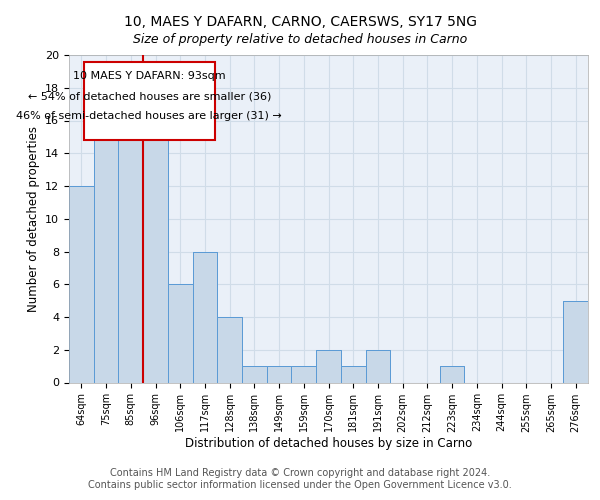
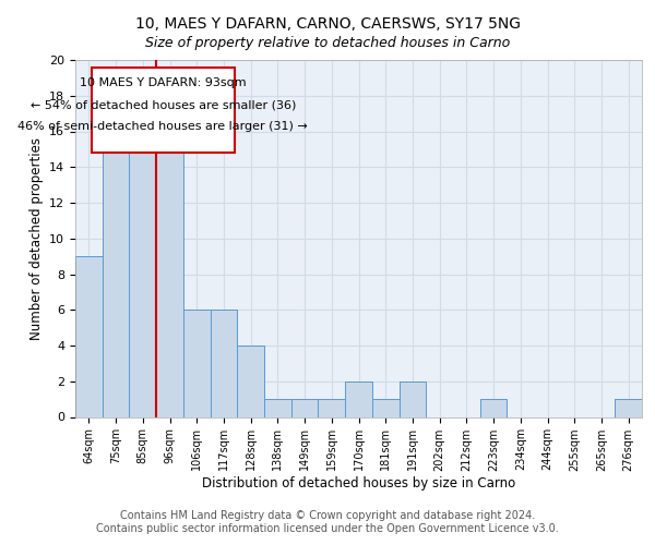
64sqm: 12 -> 9
117sqm: 8 -> 6
276sqm: 5 -> 1
